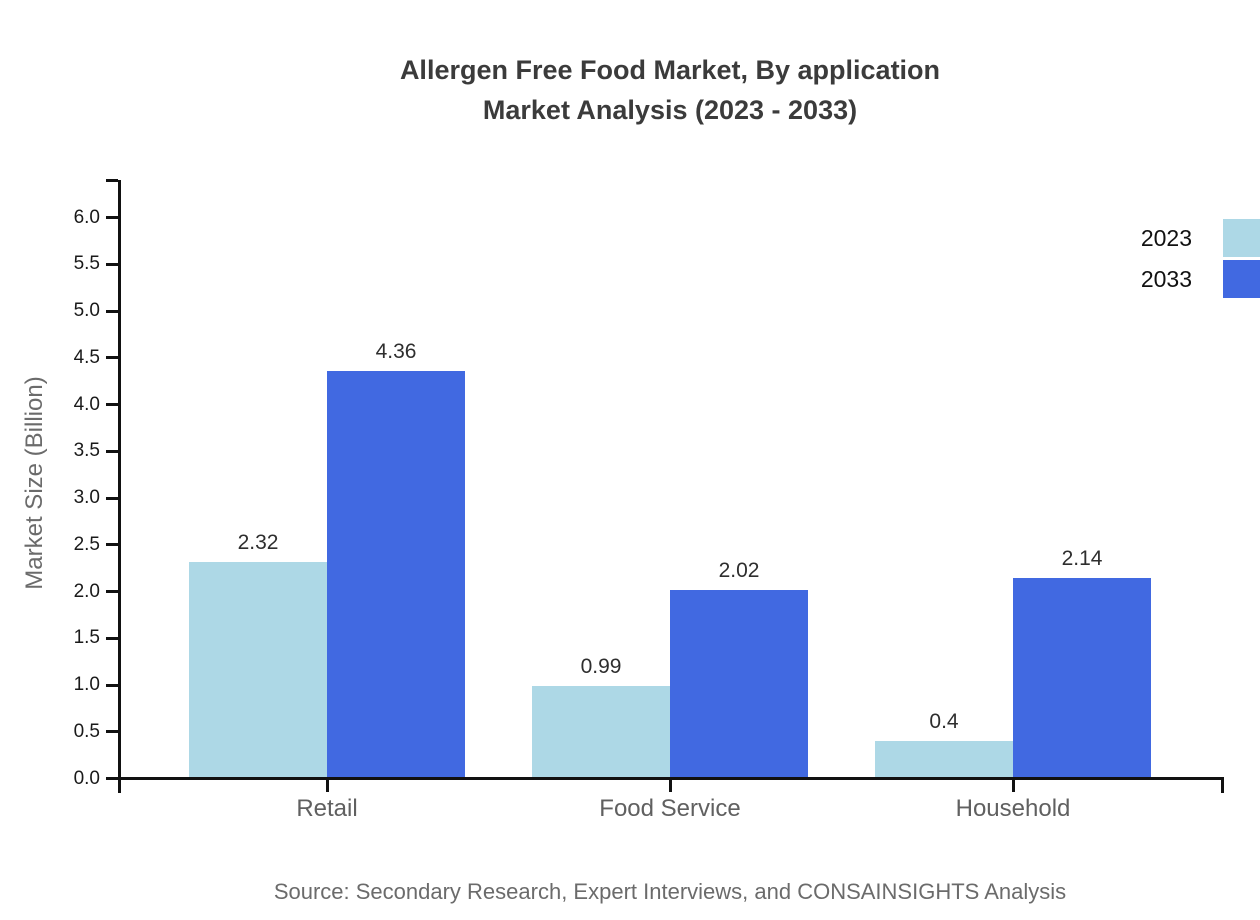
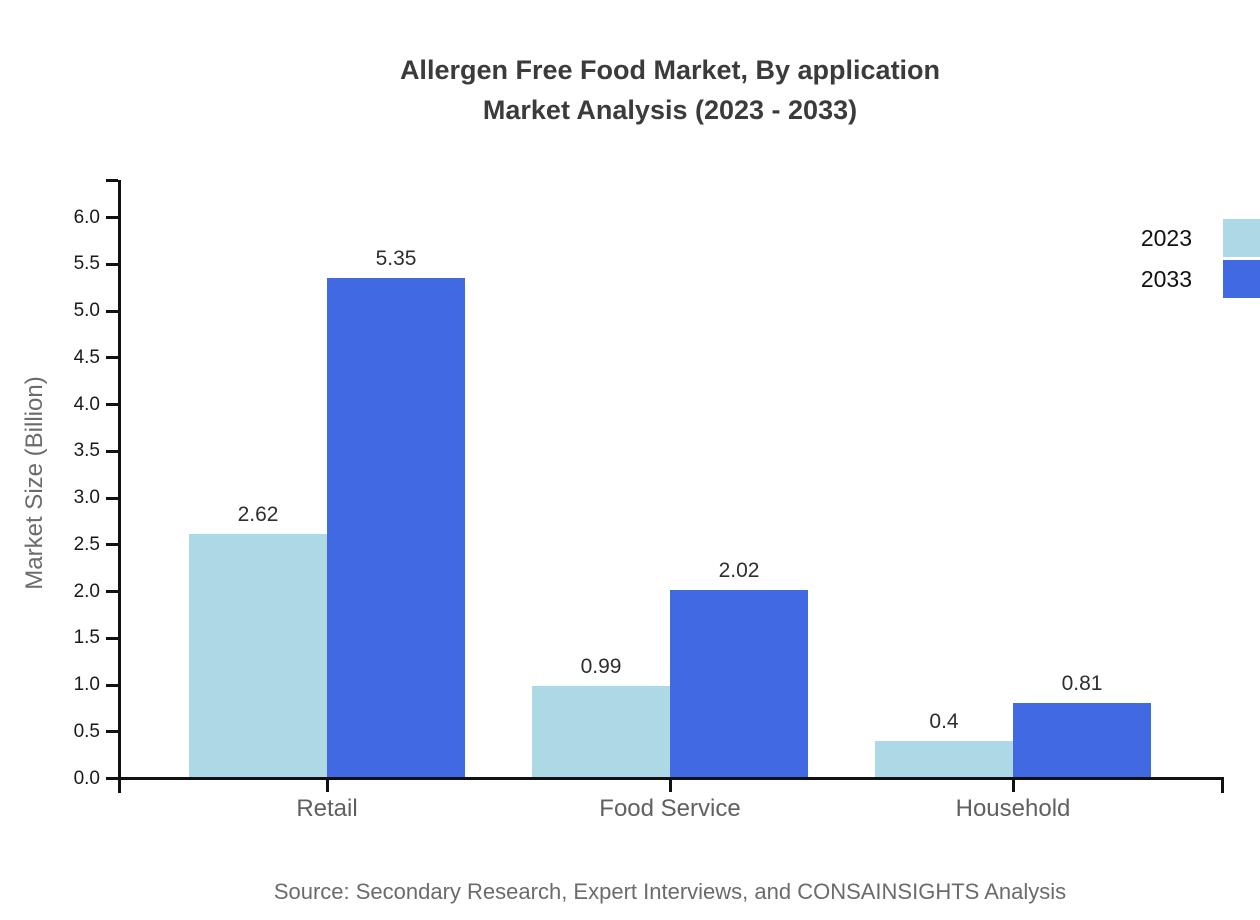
2023/Retail: 2.32 -> 2.62
2033/Retail: 4.36 -> 5.35
2033/Household: 2.14 -> 0.81
